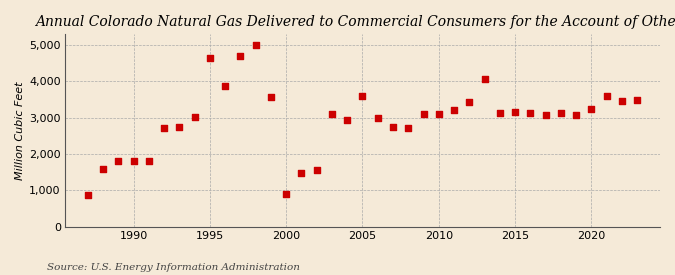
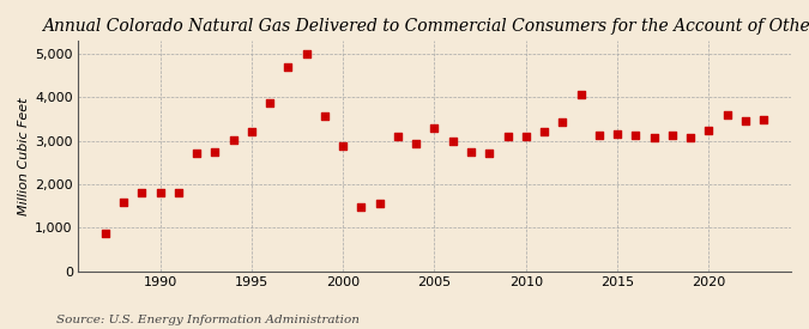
1995: 4,650 -> 3,220
2000: 900 -> 2,880
2005: 3,600 -> 3,300
